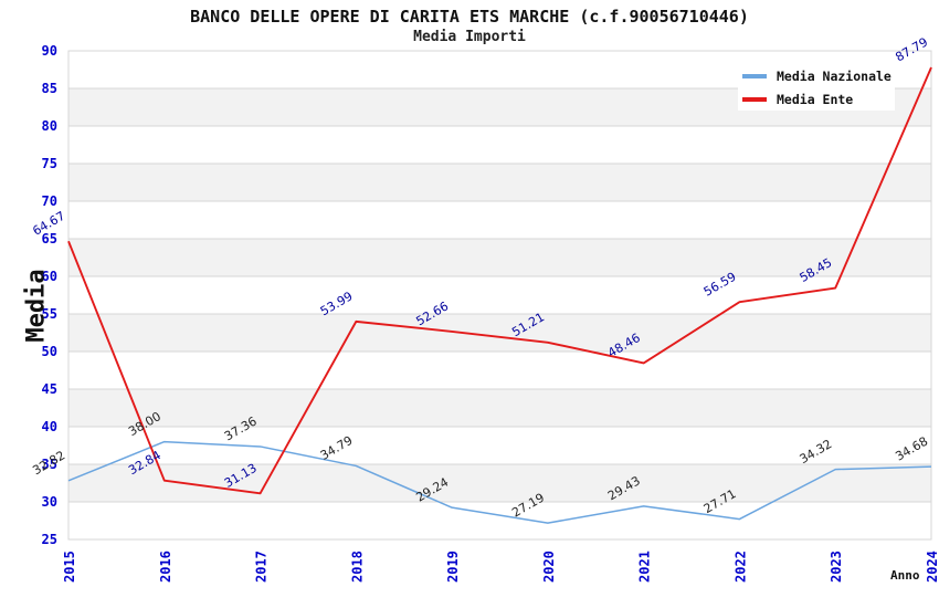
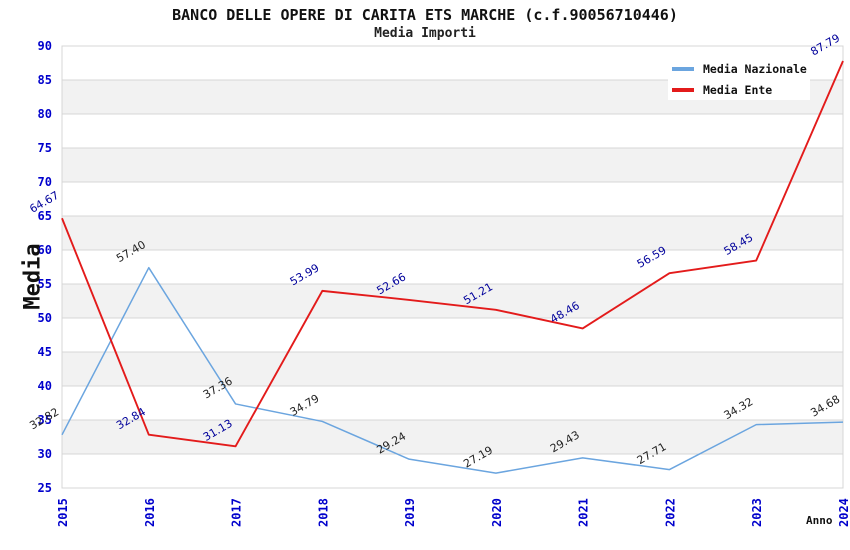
Media Nazionale/2016: 38.00 -> 57.40
